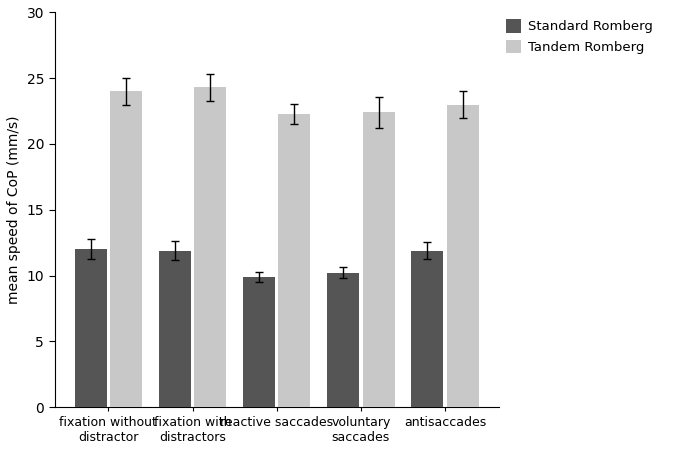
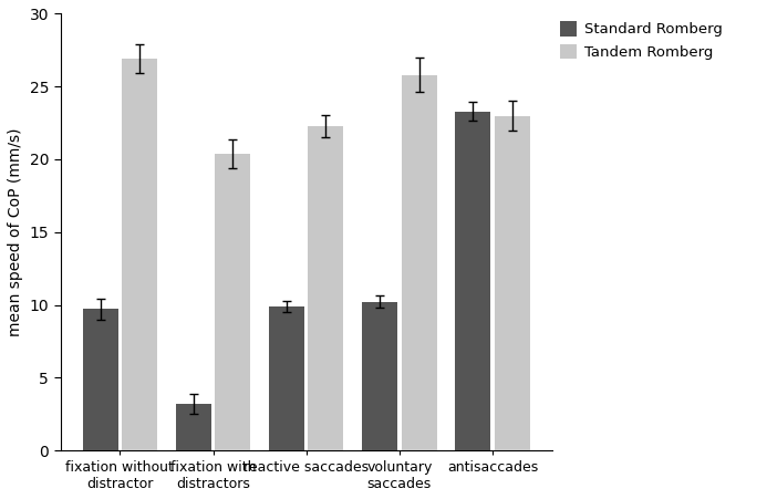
Standard Romberg/fixation without distractor: 12.0 -> 9.7
Tandem Romberg/fixation without distractor: 24.0 -> 26.9
Standard Romberg/fixation with distractors: 11.9 -> 3.2
Tandem Romberg/fixation with distractors: 24.3 -> 20.4
Tandem Romberg/voluntary saccades: 22.4 -> 25.8
Standard Romberg/antisaccades: 11.9 -> 23.3
